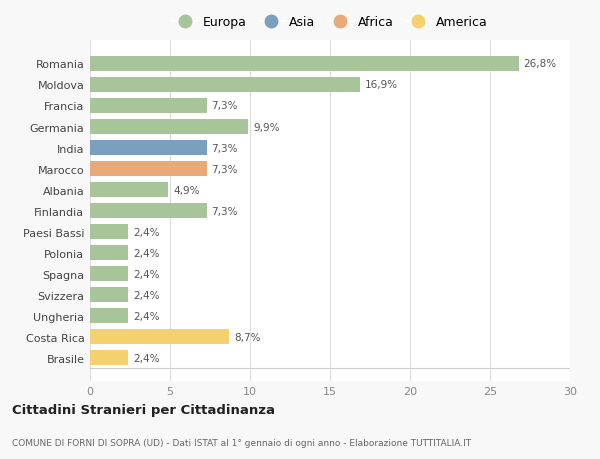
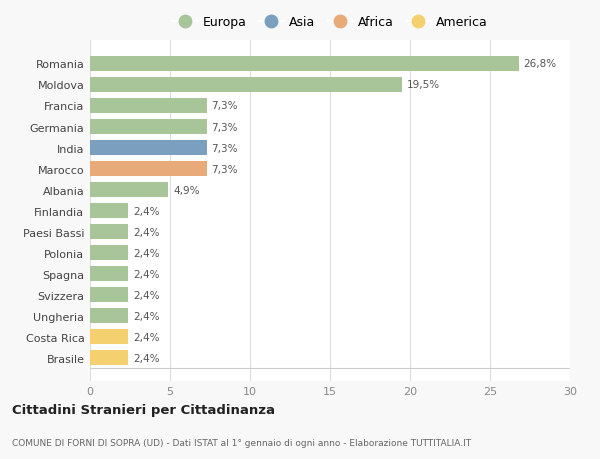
Moldova: 16,9% -> 19,5%
Germania: 9,9% -> 7,3%
Finlandia: 7,3% -> 2,4%
Costa Rica: 8,7% -> 2,4%
